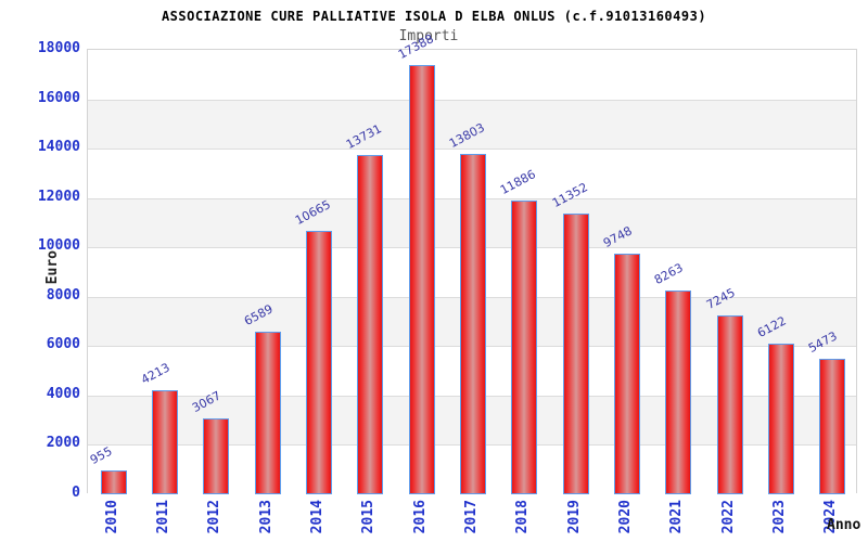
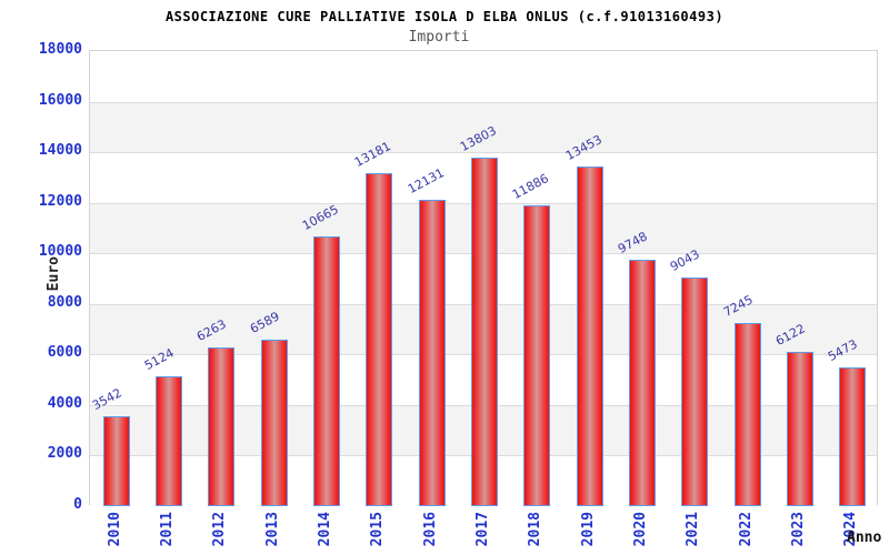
2010: 955 -> 3542
2011: 4213 -> 5124
2012: 3067 -> 6263
2015: 13731 -> 13181
2016: 17388 -> 12131
2019: 11352 -> 13453
2021: 8263 -> 9043
